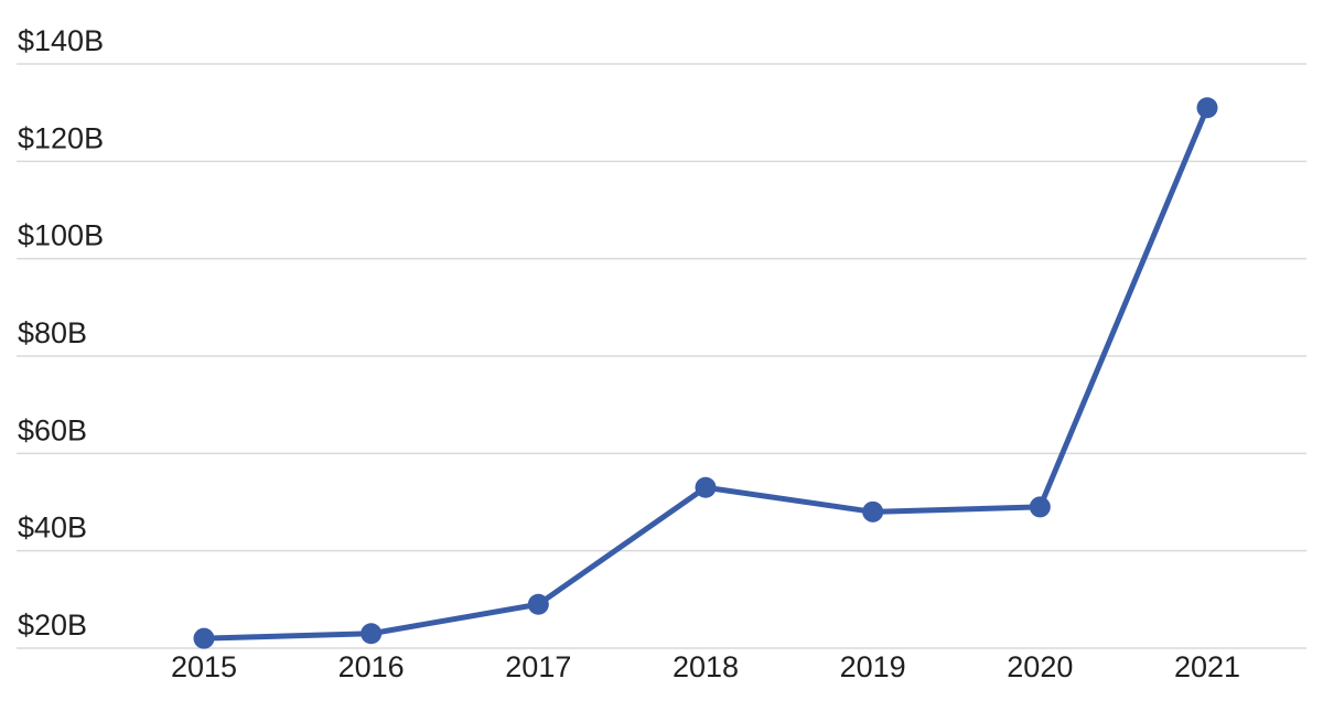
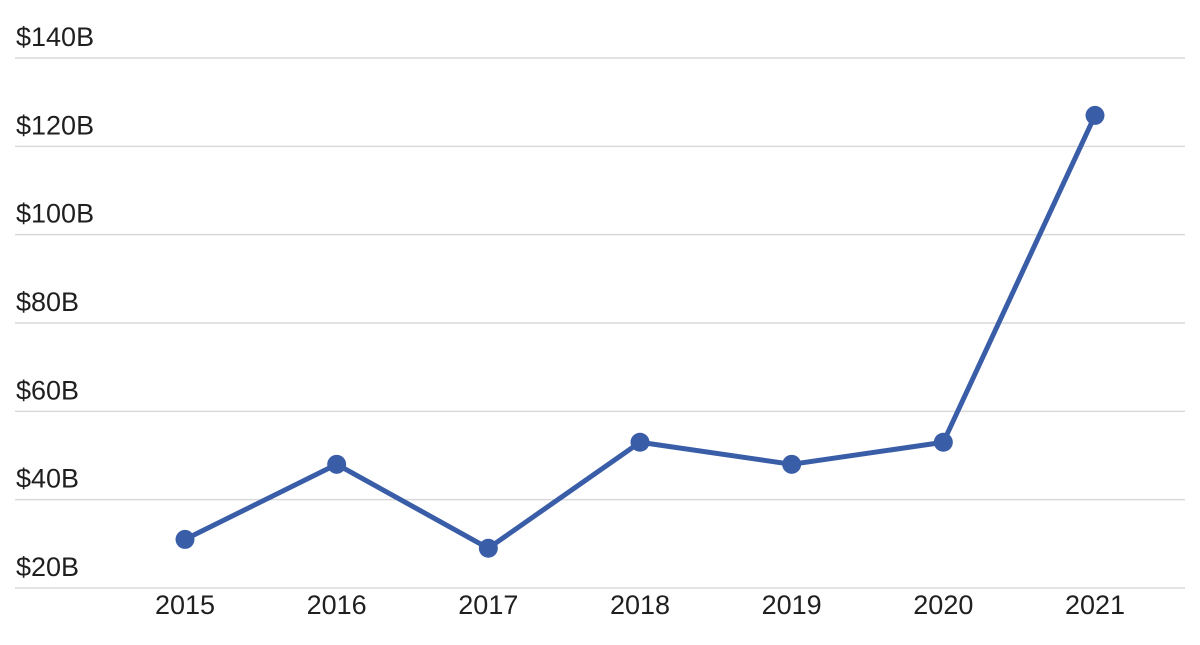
2015: $22B -> $31B
2016: $23B -> $48B
2020: $49B -> $53B
2021: $131B -> $127B
